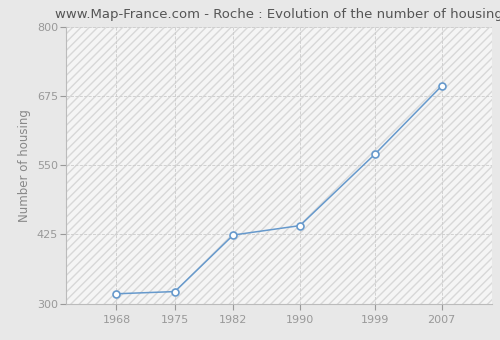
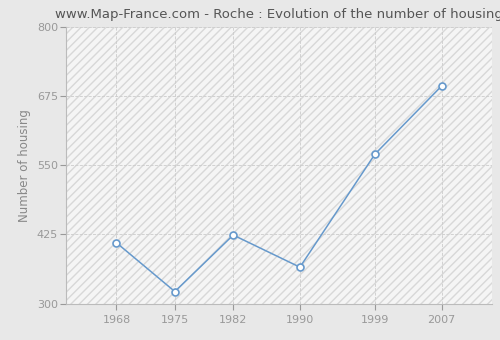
1968: 318 -> 410
1990: 441 -> 366
